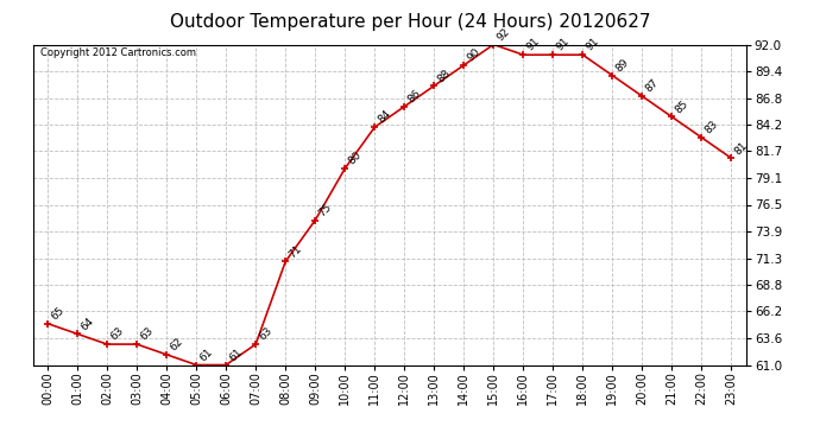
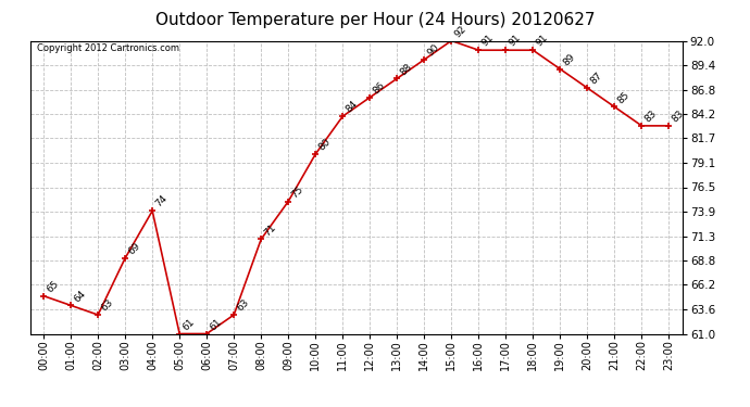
03:00: 63 -> 69
04:00: 62 -> 74
23:00: 81 -> 83
